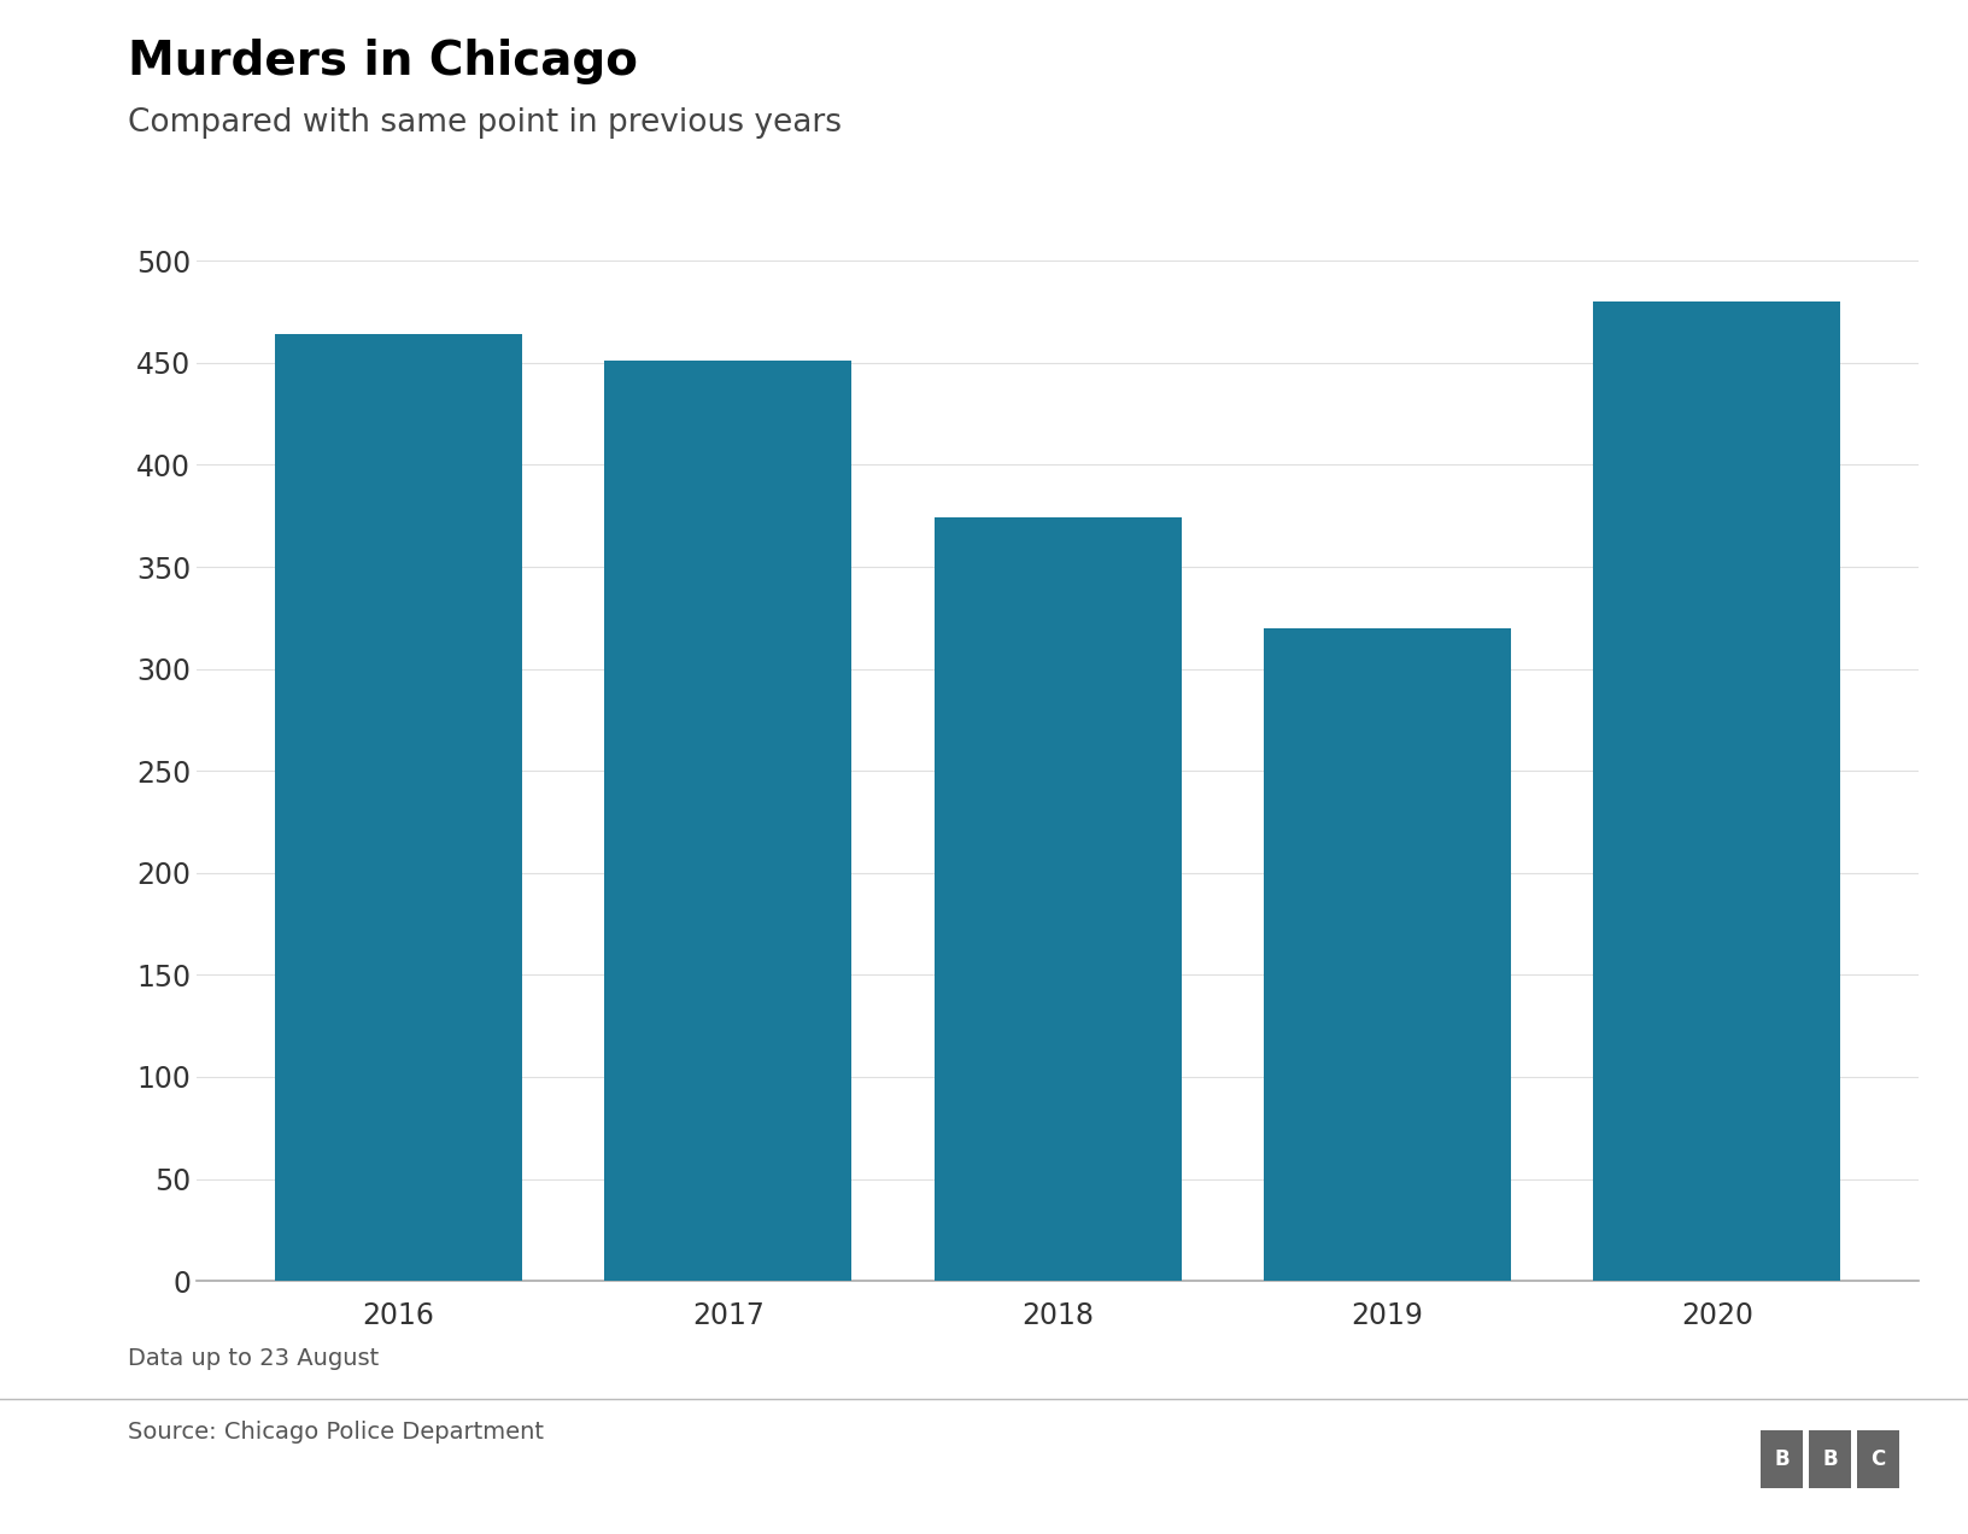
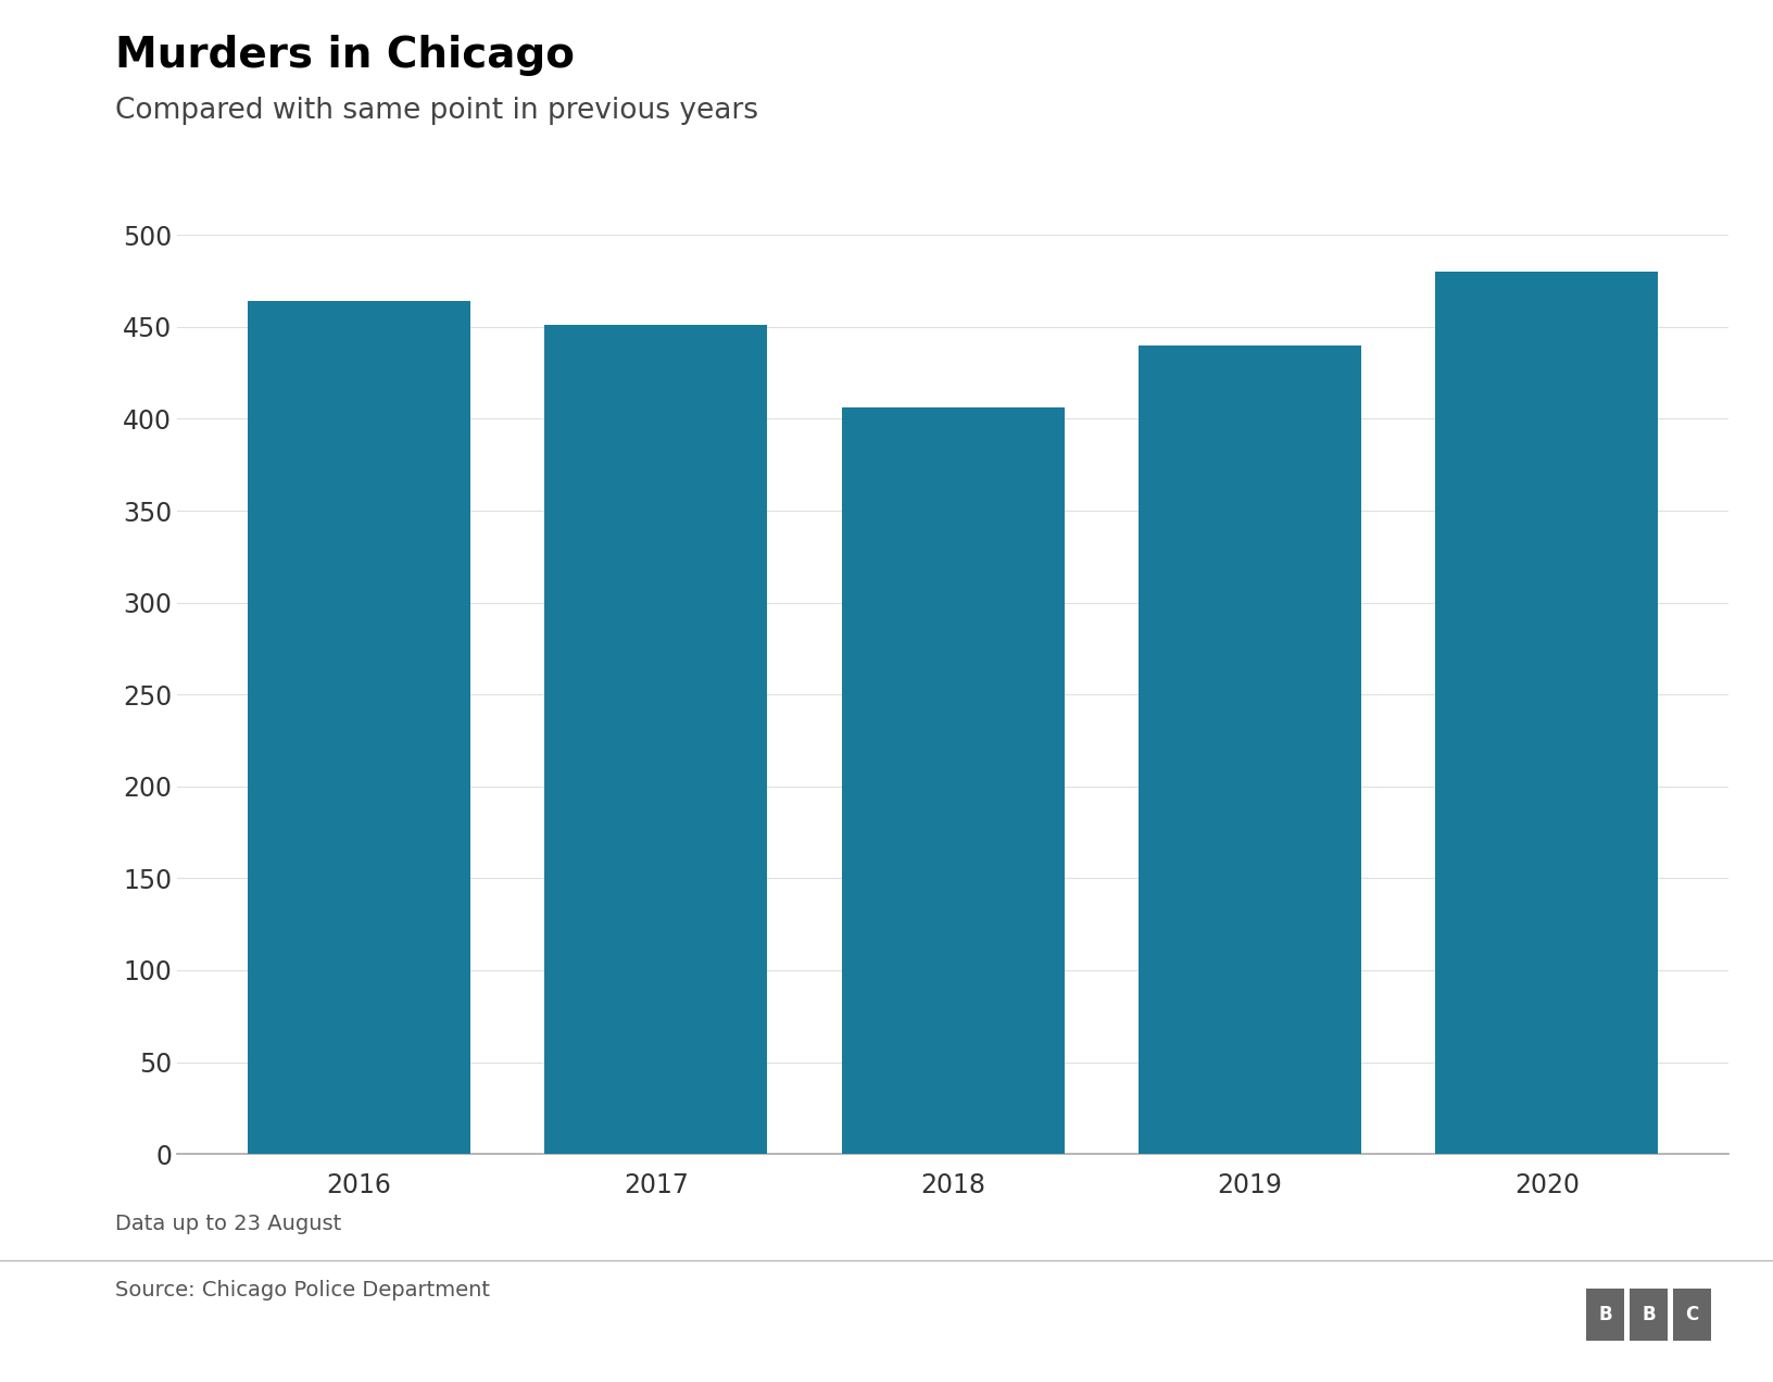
2018: 374 -> 406
2019: 320 -> 440
